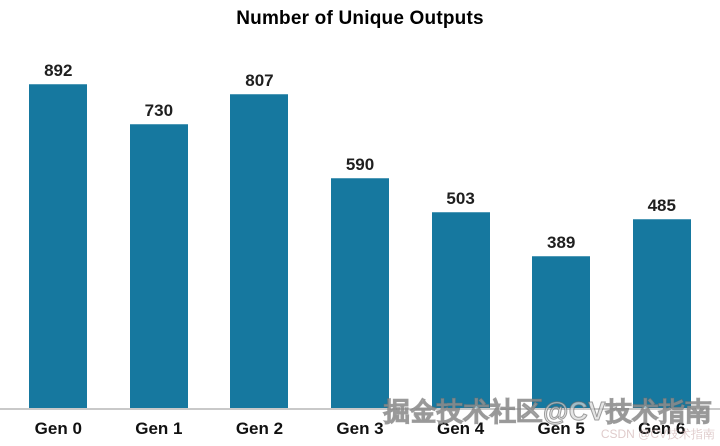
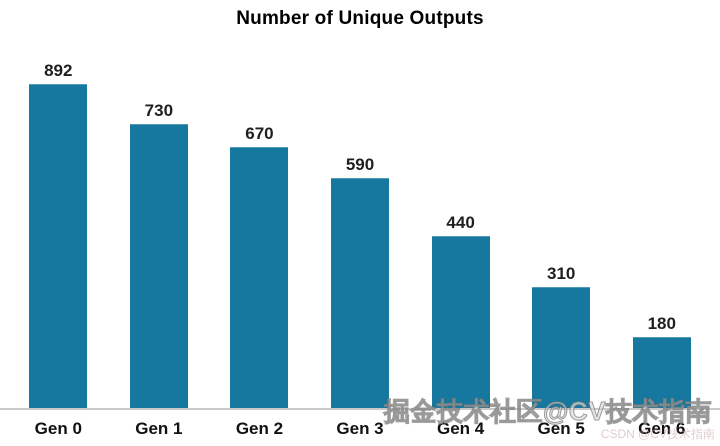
Gen 2: 807 -> 670
Gen 4: 503 -> 440
Gen 5: 389 -> 310
Gen 6: 485 -> 180
